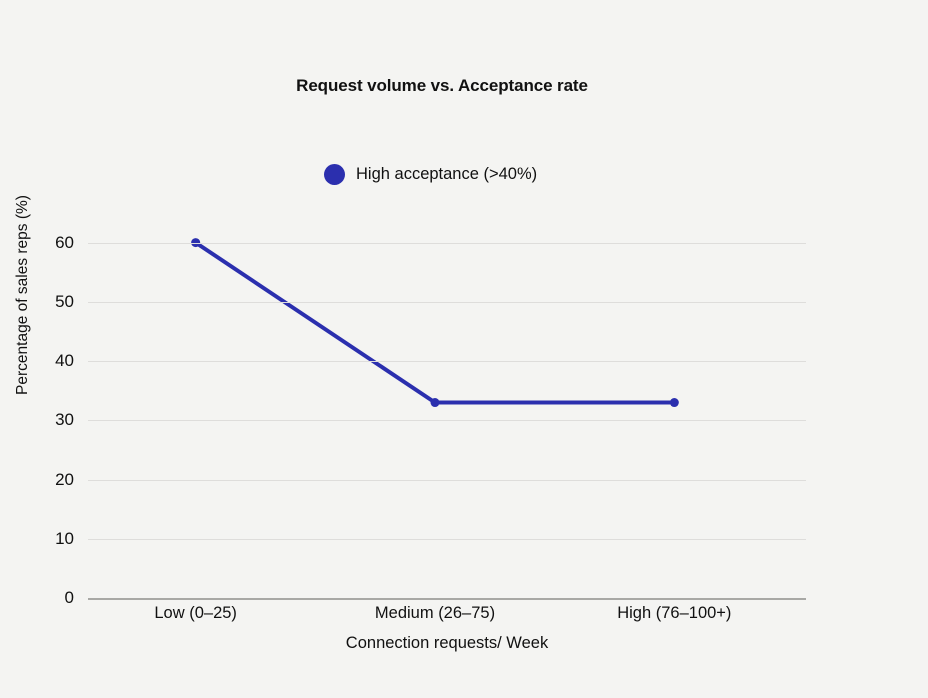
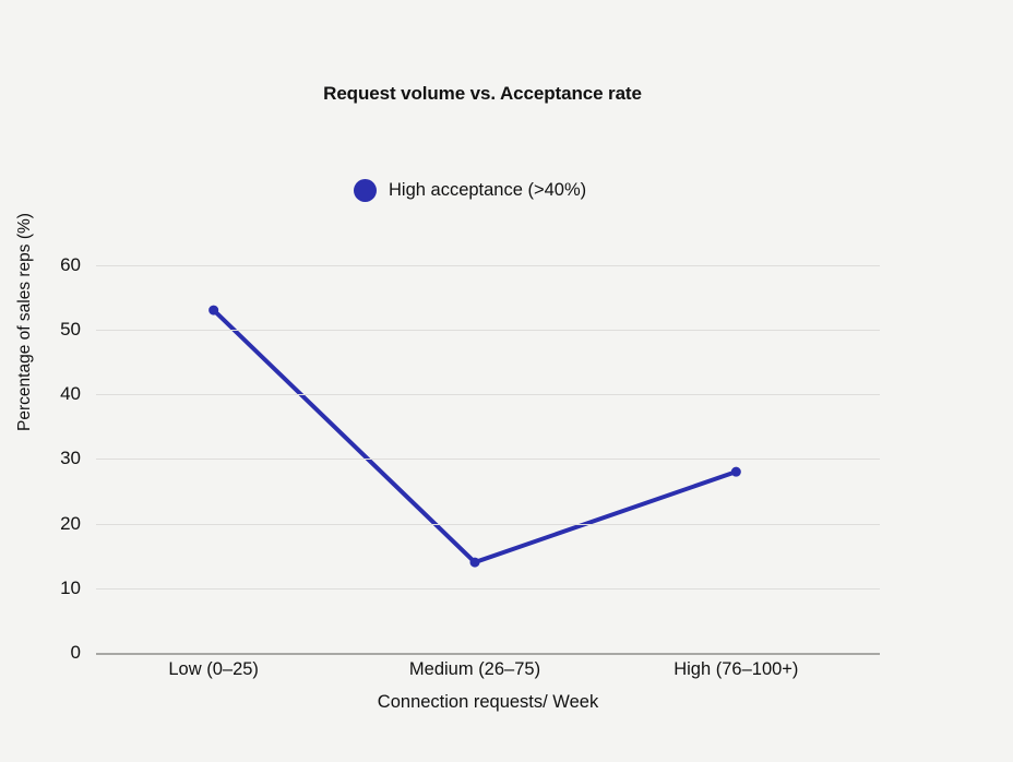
Low (0–25): 60 -> 53
Medium (26–75): 33 -> 14
High (76–100+): 33 -> 28
